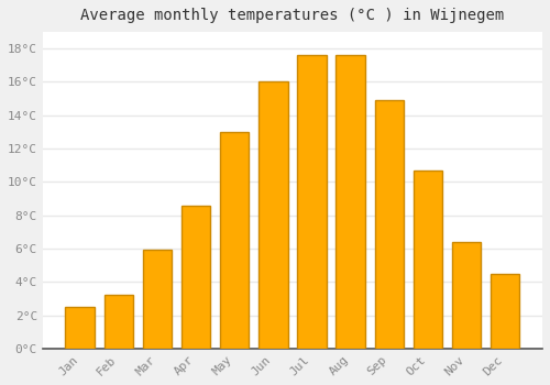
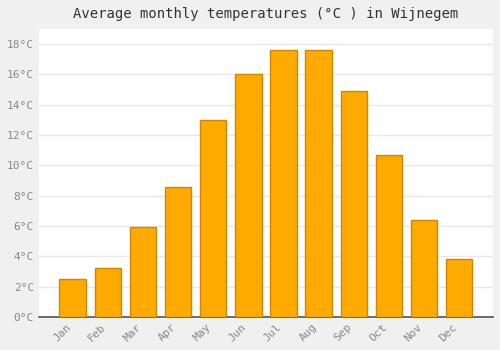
Dec: 4.5°C -> 3.8°C
